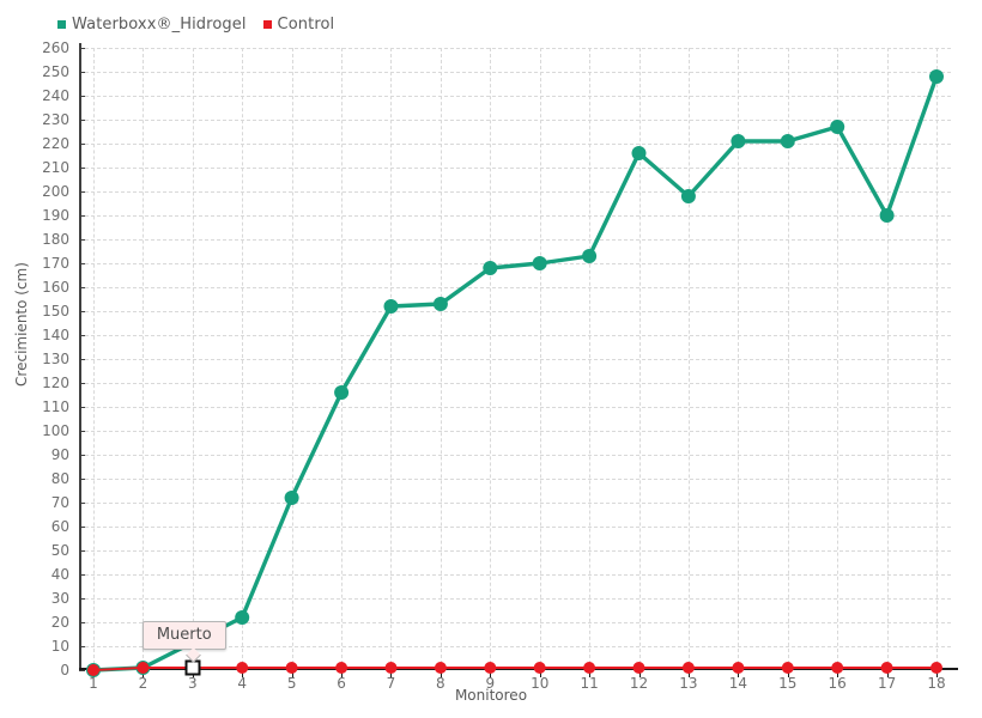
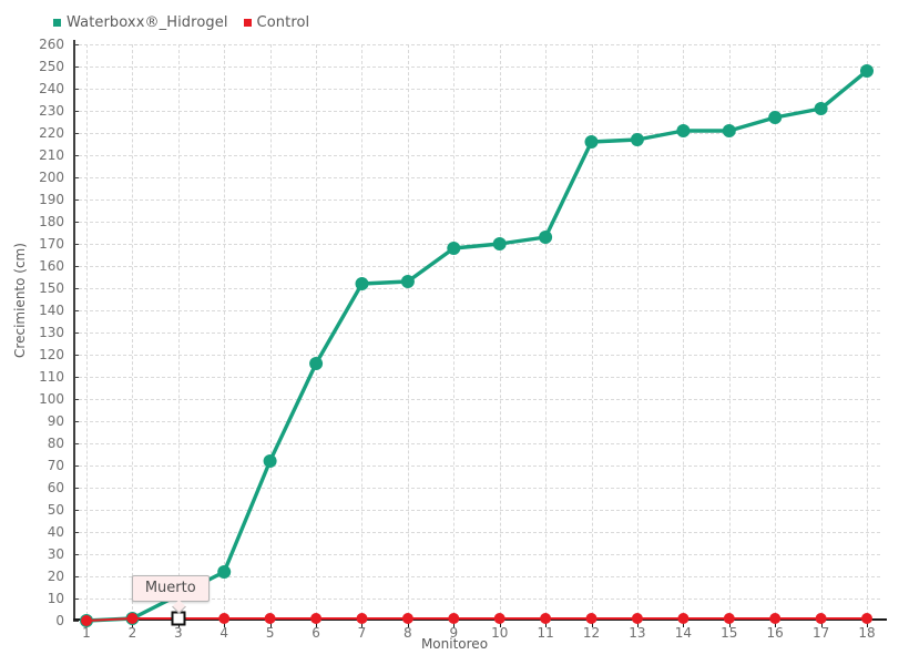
Waterboxx®_Hidrogel/13: 198 -> 217
Waterboxx®_Hidrogel/17: 190 -> 231
